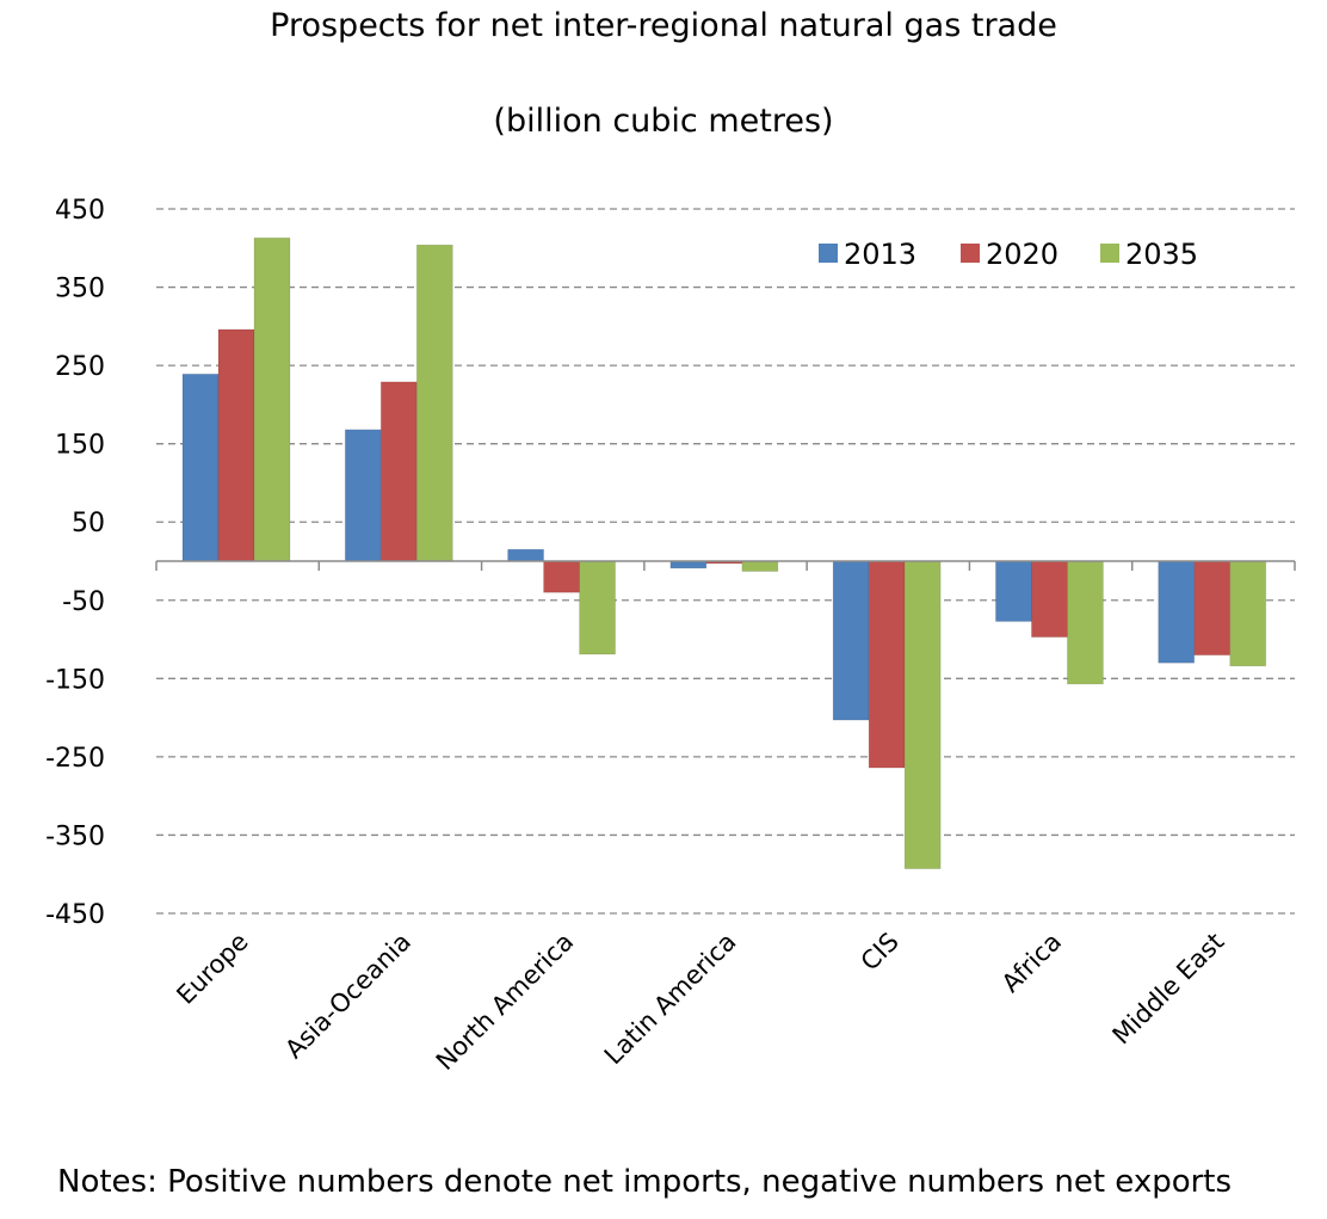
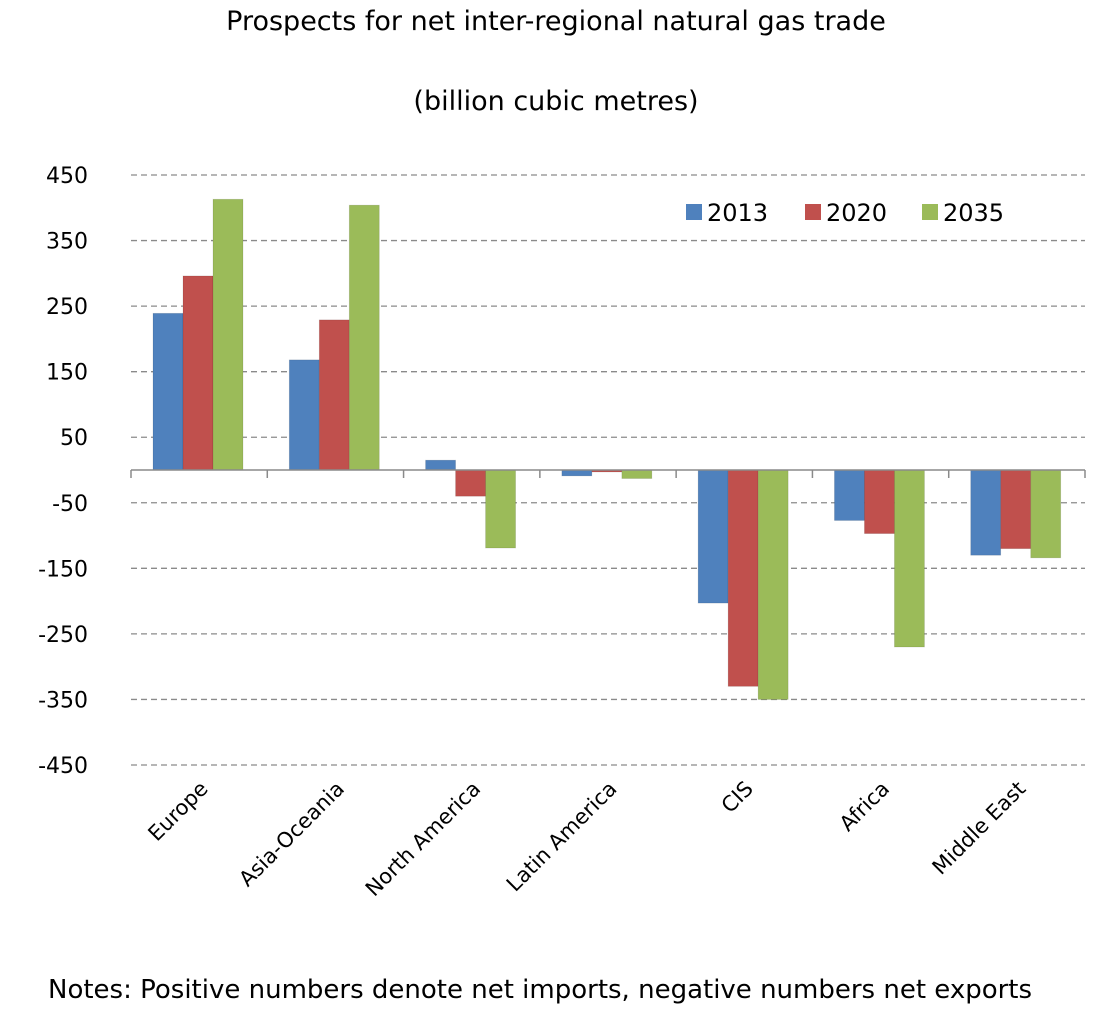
2020/CIS: -260 -> -330
2035/CIS: -390 -> -350
2035/Africa: -160 -> -270
